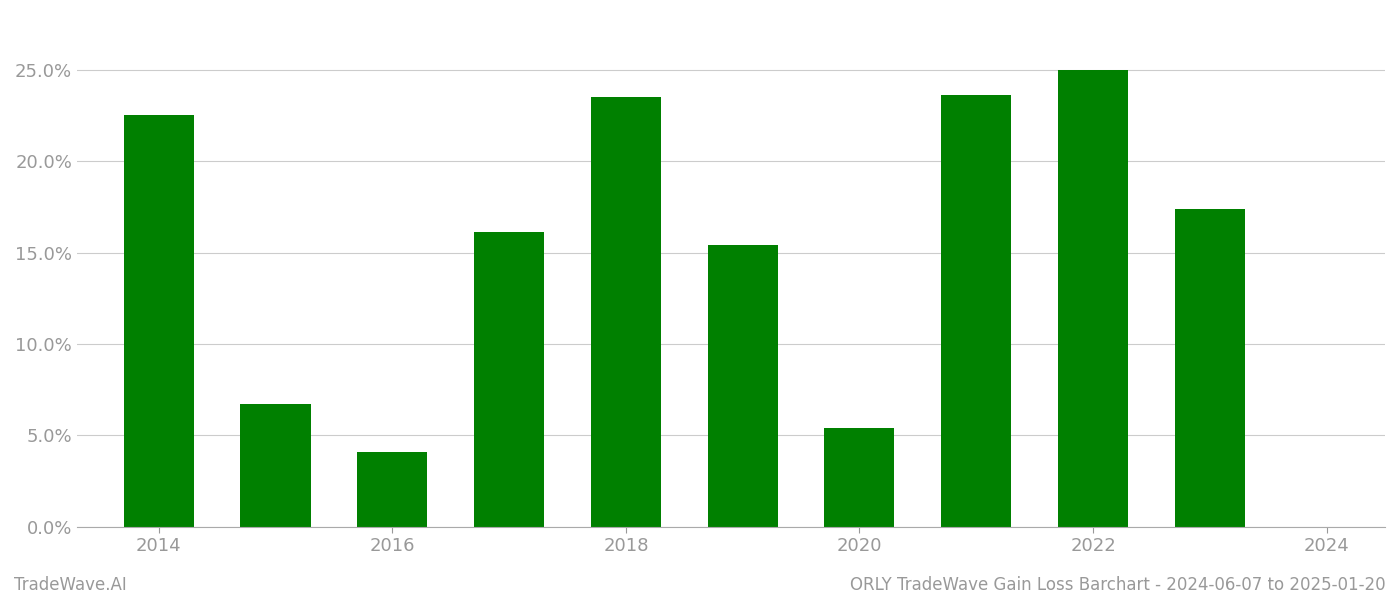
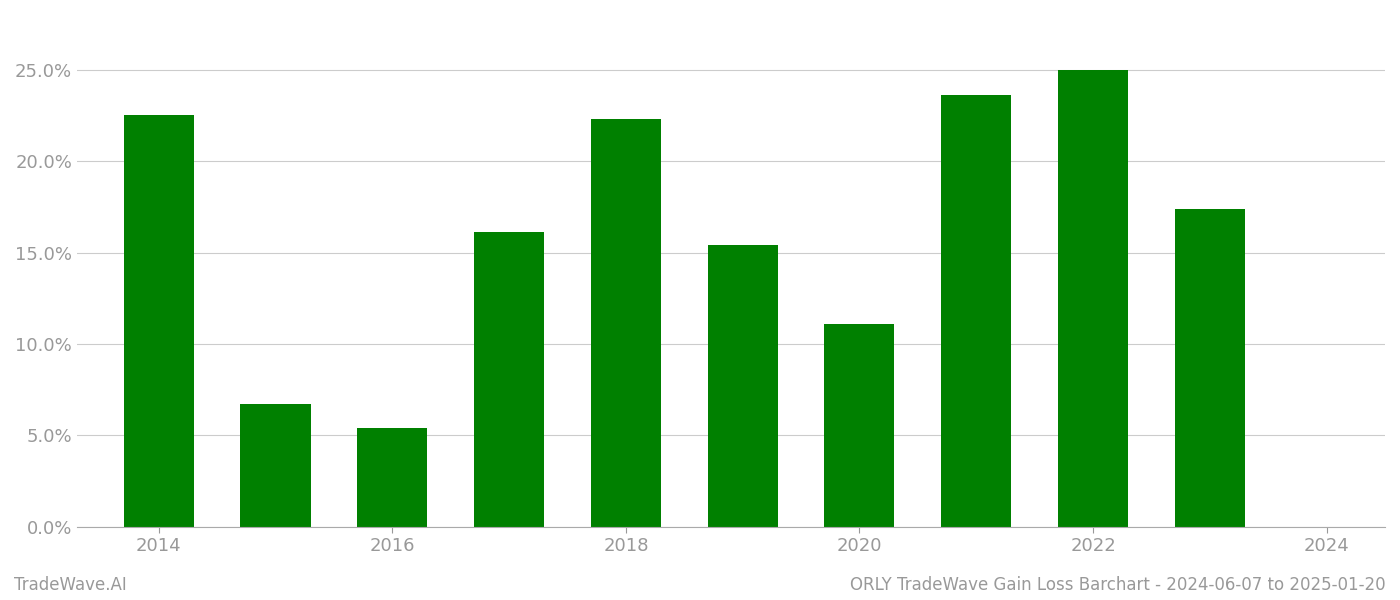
2016: 4.1% -> 5.4%
2018: 23.5% -> 22.3%
2020: 5.4% -> 11.1%
